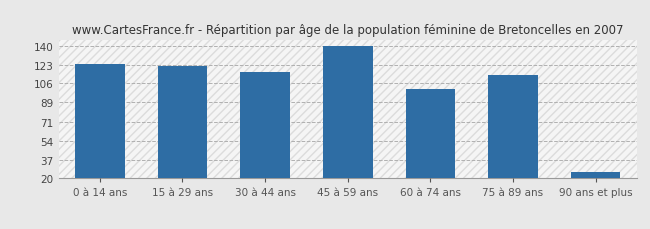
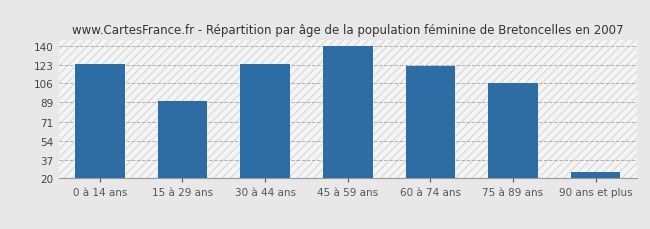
15 à 29 ans: 122 -> 90
30 à 44 ans: 116 -> 124
60 à 74 ans: 101 -> 122
75 à 89 ans: 114 -> 106
